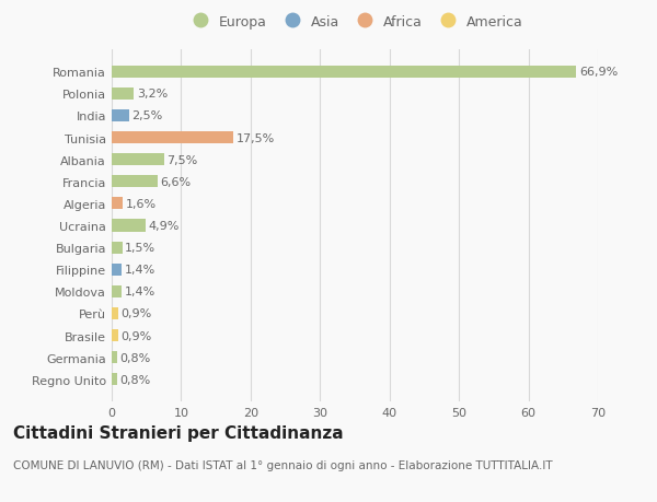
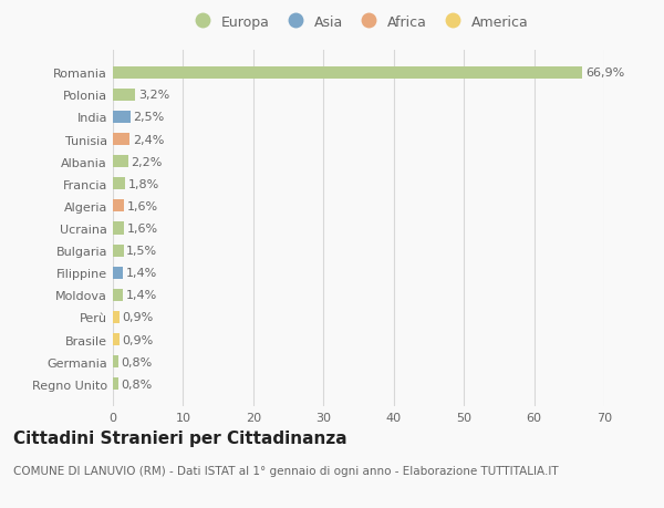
Tunisia: 17,5% -> 2,4%
Albania: 7,5% -> 2,2%
Francia: 6,6% -> 1,8%
Ucraina: 4,9% -> 1,6%
